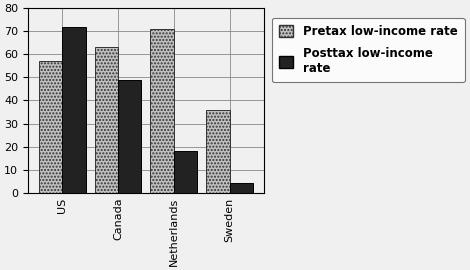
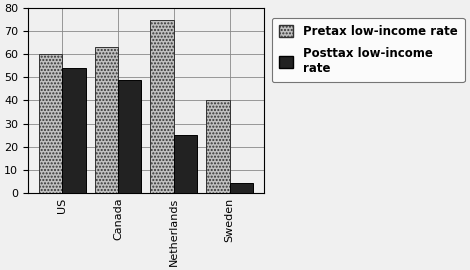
Pretax low-income rate/US: 57 -> 60
Posttax low-income rate/US: 72 -> 54
Pretax low-income rate/Netherlands: 71 -> 75
Posttax low-income rate/Netherlands: 18 -> 25
Pretax low-income rate/Sweden: 36 -> 40
